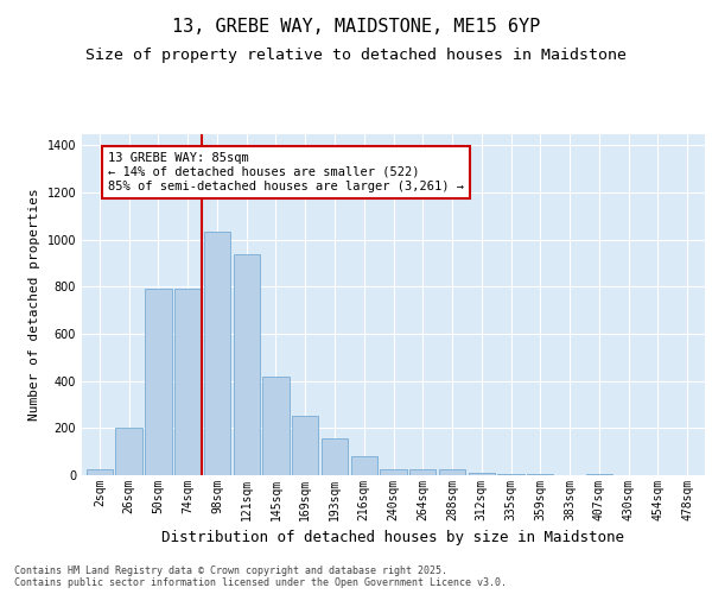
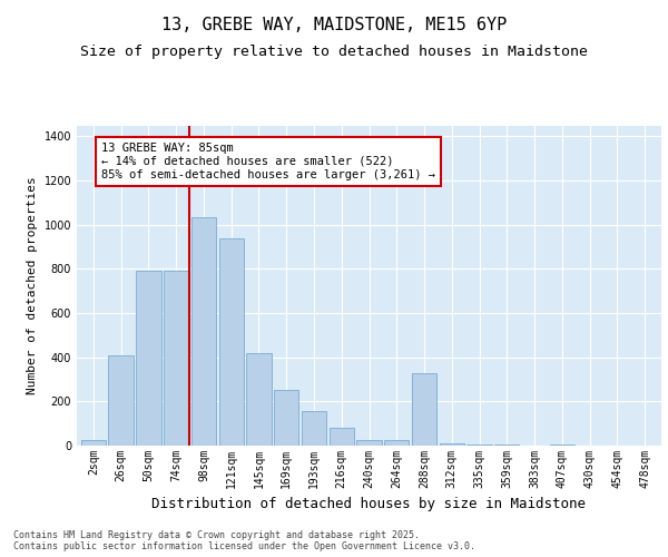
26sqm: 200 -> 410
288sqm: 20 -> 330
